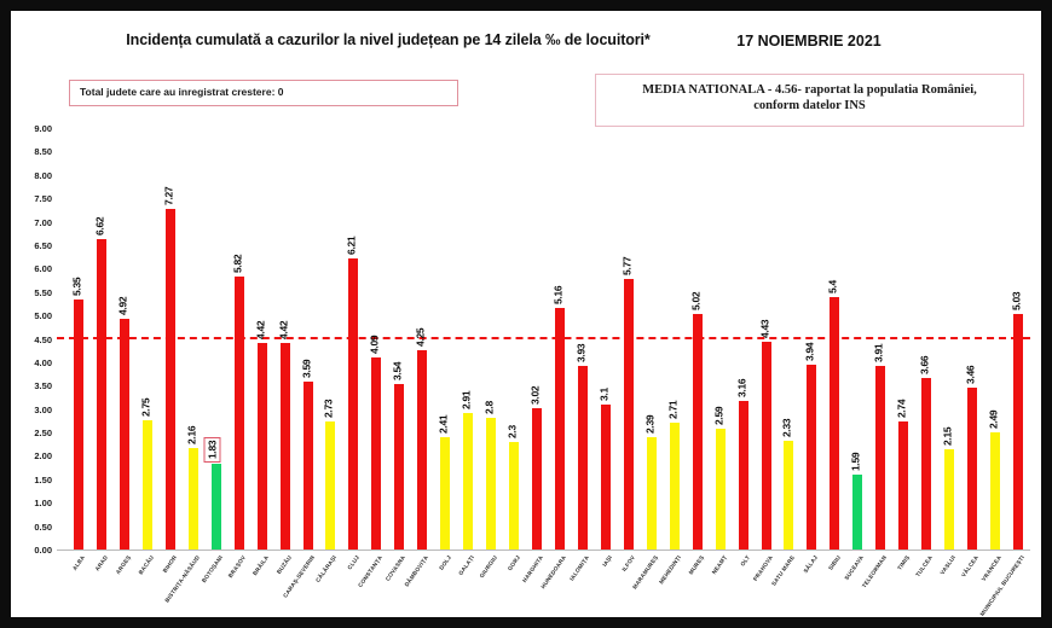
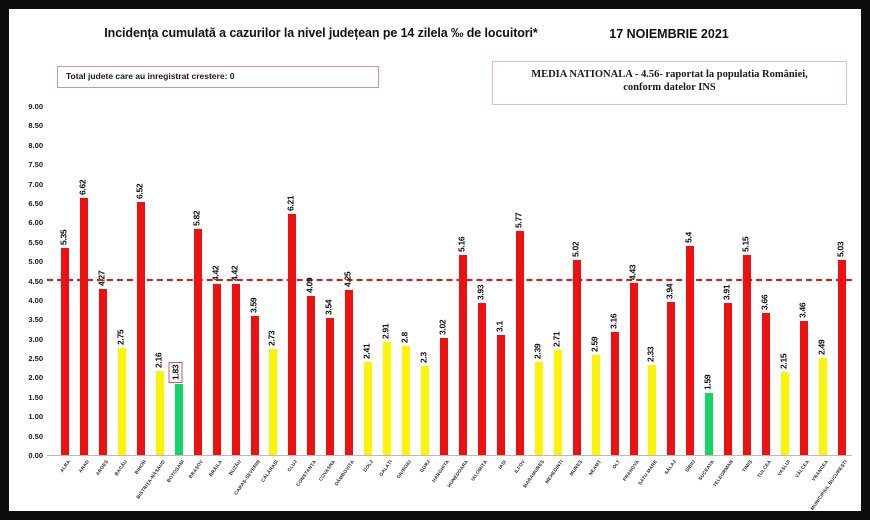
ARGEȘ: 4.92 -> 4.27
BIHOR: 7.27 -> 6.52
TIMIȘ: 2.74 -> 5.15
